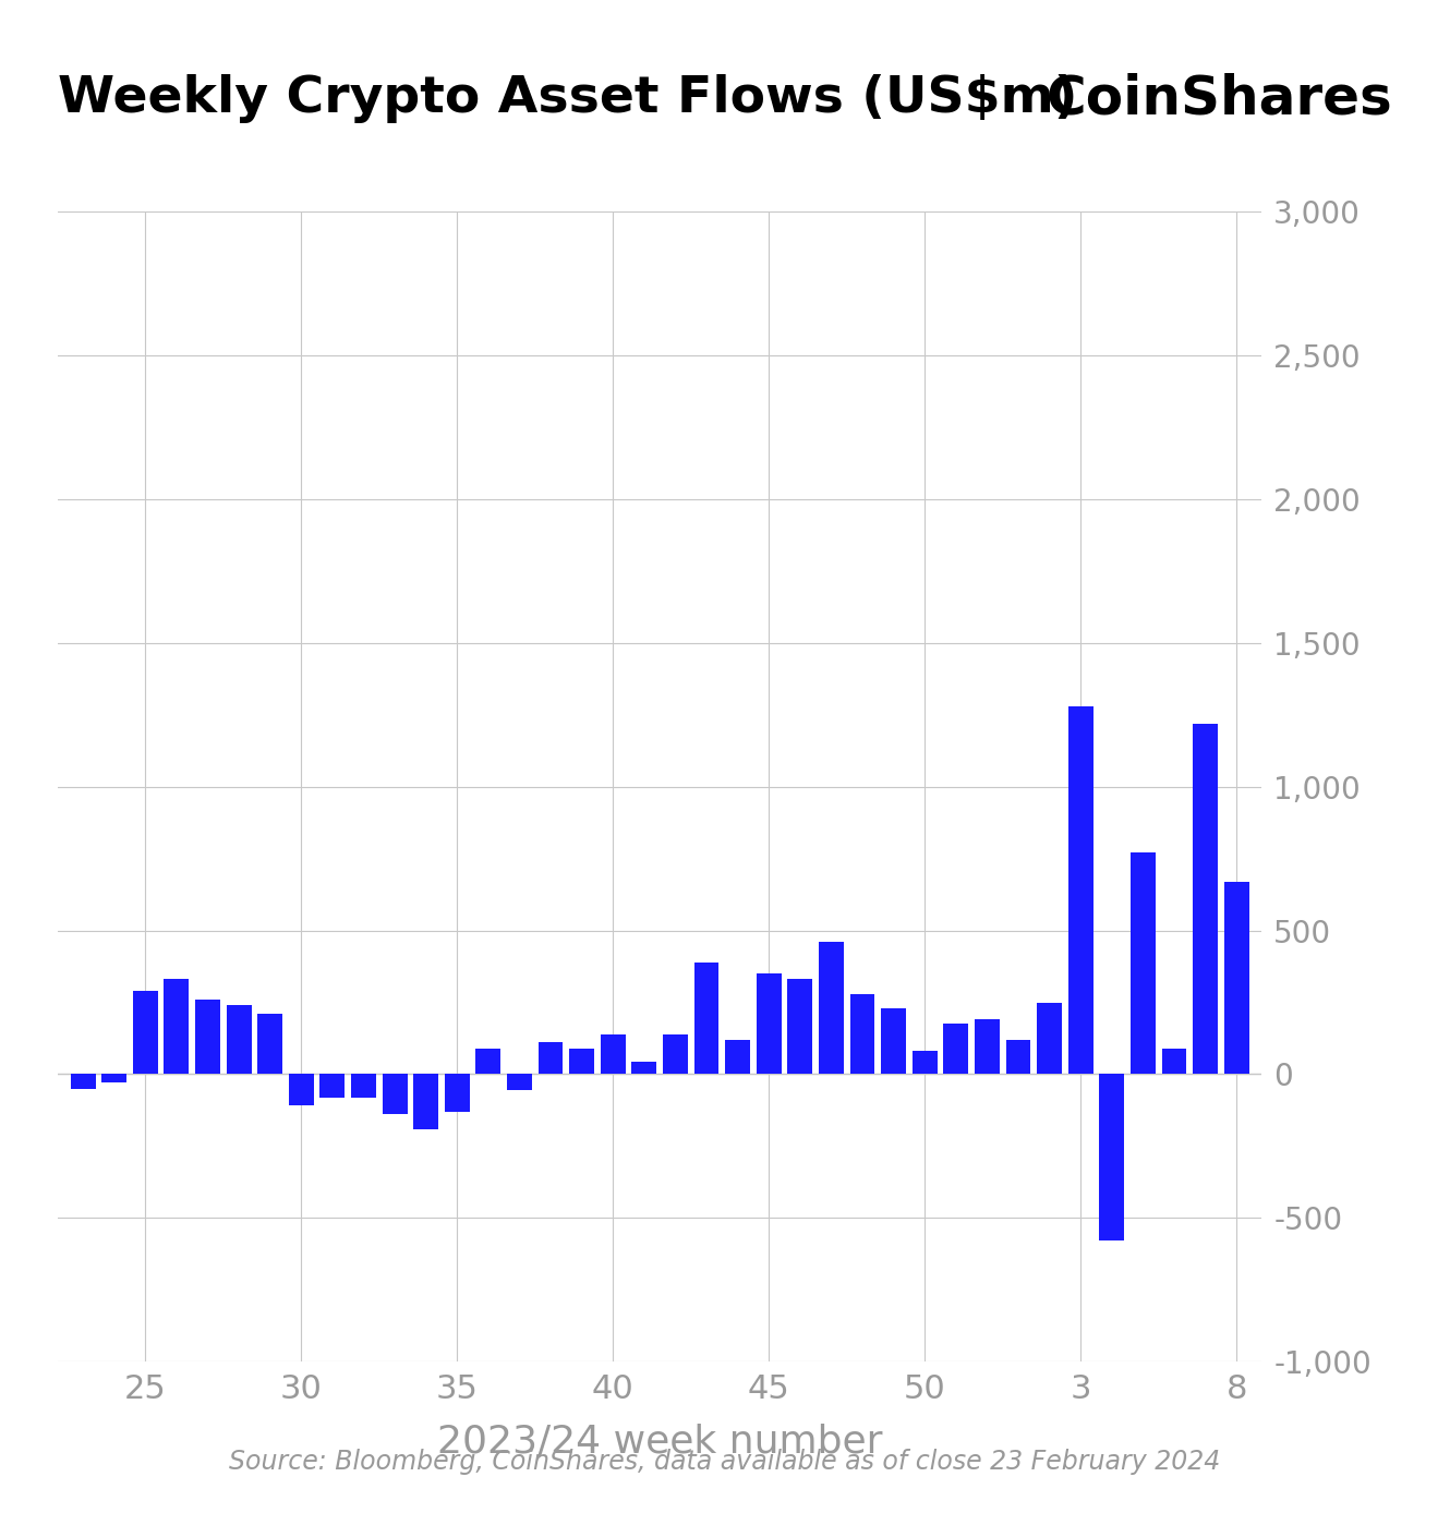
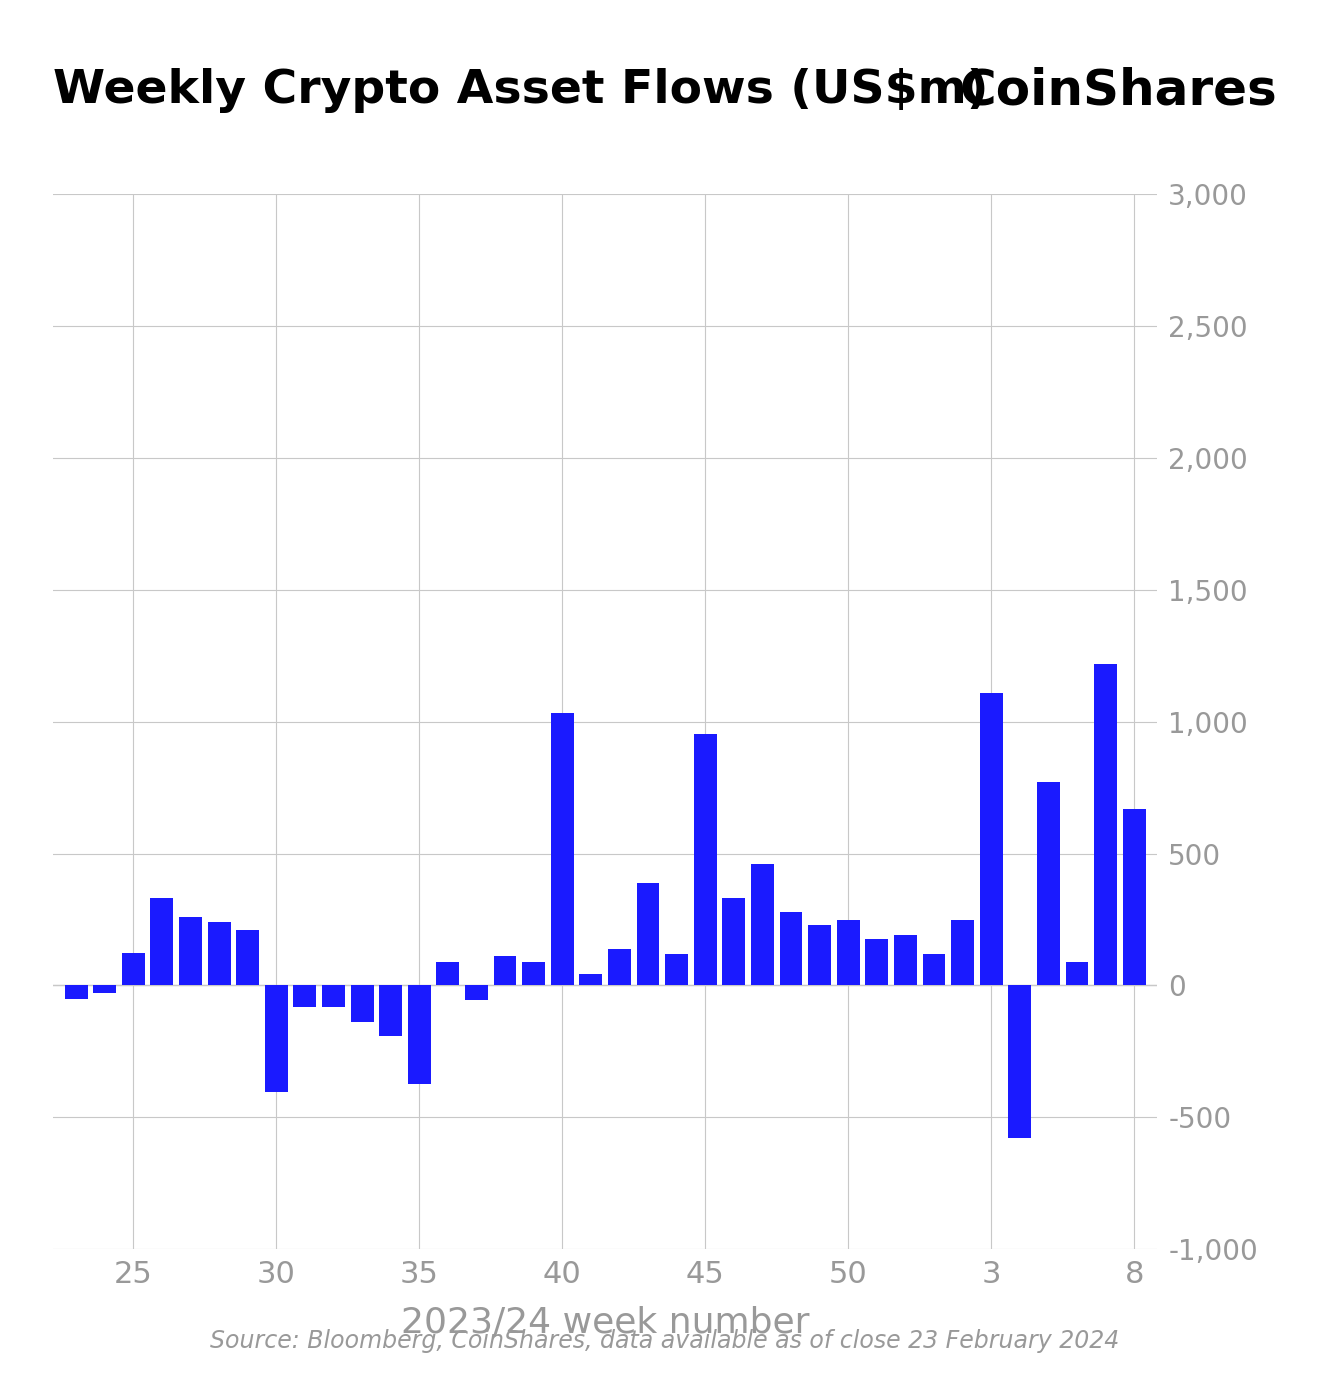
25: 290 -> 125
30: -110 -> -405
35: -130 -> -375
40: 140 -> 1,035
45: 350 -> 955
50: 80 -> 250
3: 1,280 -> 1,110
